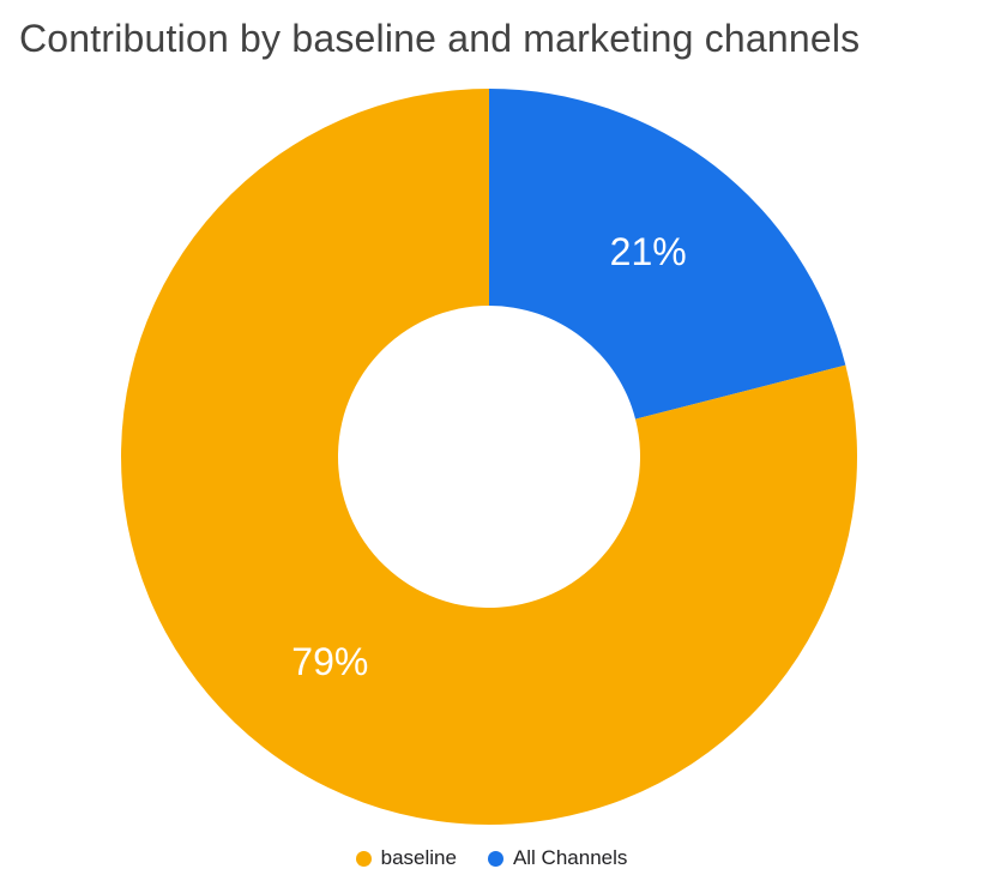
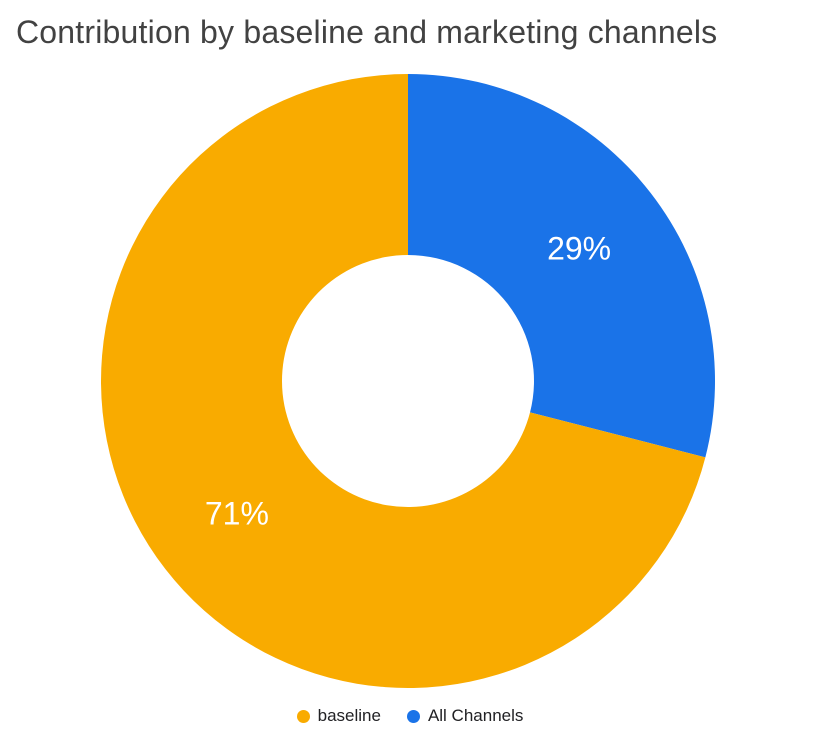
baseline: 79% -> 71%
All Channels: 21% -> 29%
